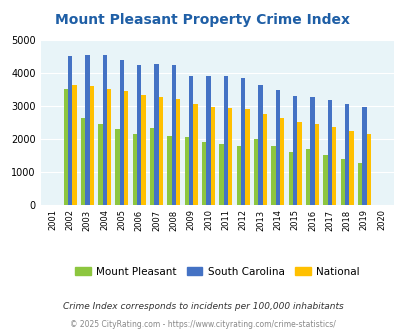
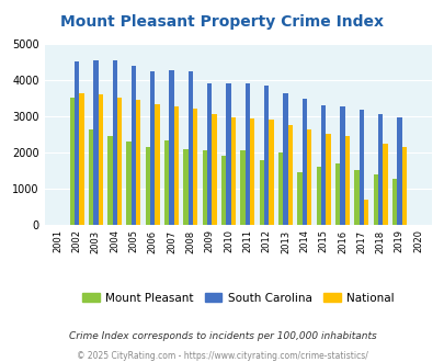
Mount Pleasant/2011: 1830 -> 2050
Mount Pleasant/2014: 1780 -> 1450
National/2017: 2350 -> 700
